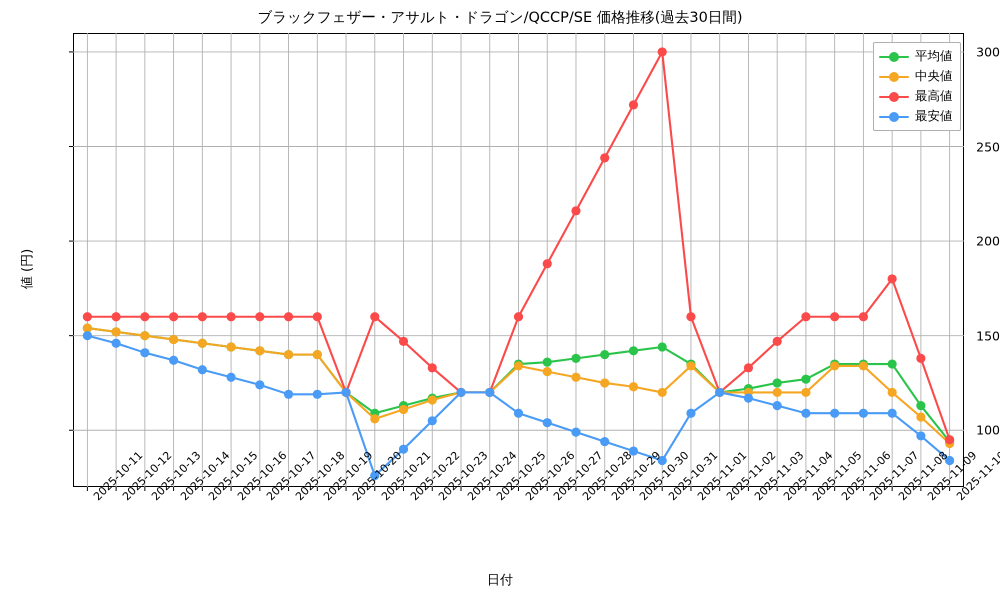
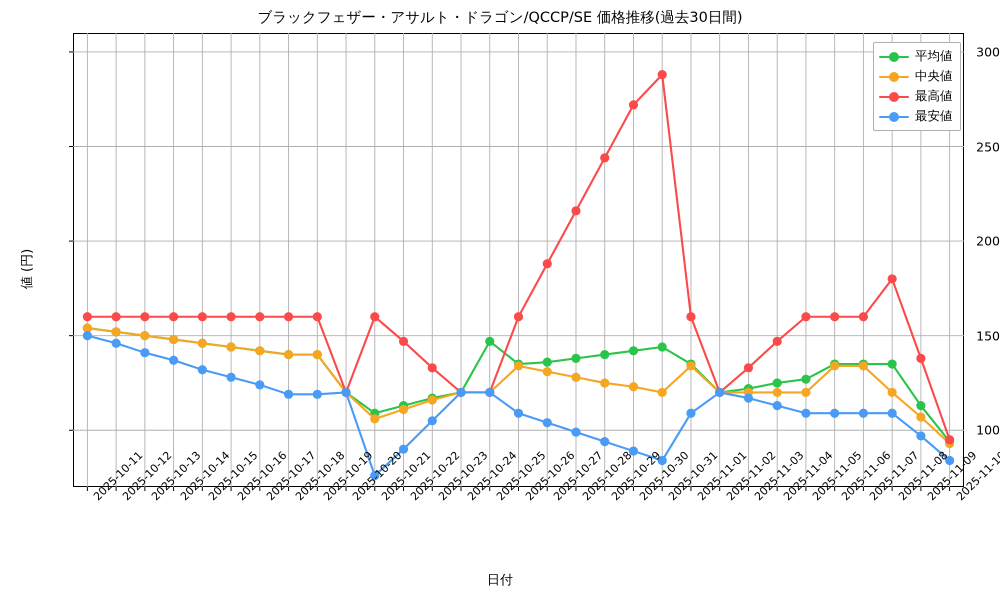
平均値/2025-10-25: 120 -> 147
最高値/2025-10-31: 300 -> 288
